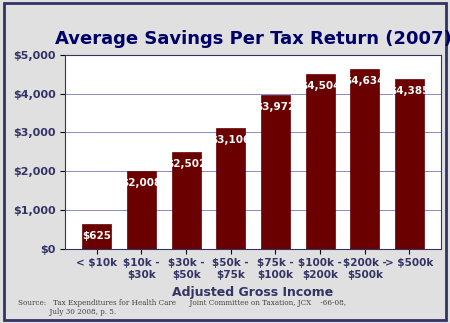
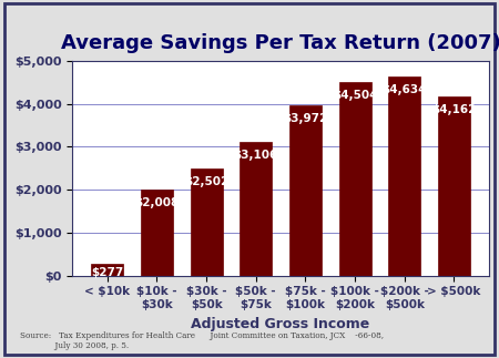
< $10k: $625 -> $277
> $500k: $4,385 -> $4,162
